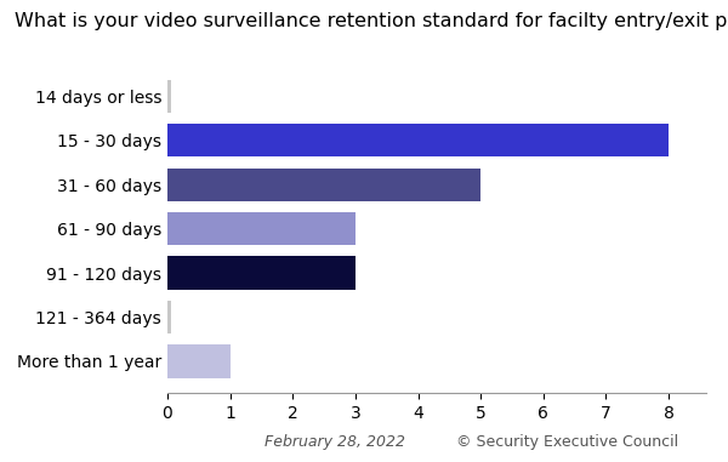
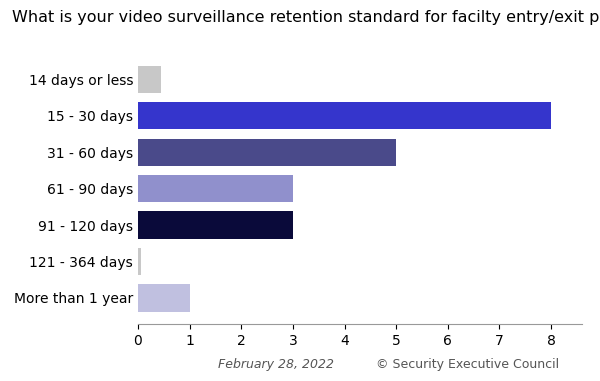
14 days or less: 0.05 -> 0.44
